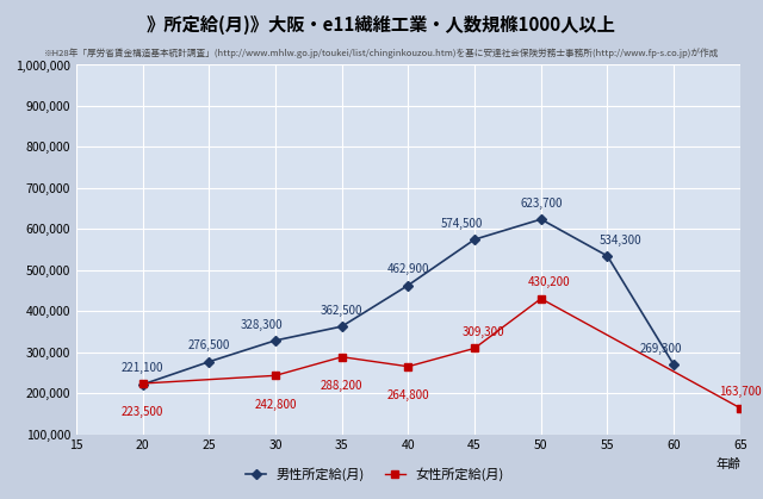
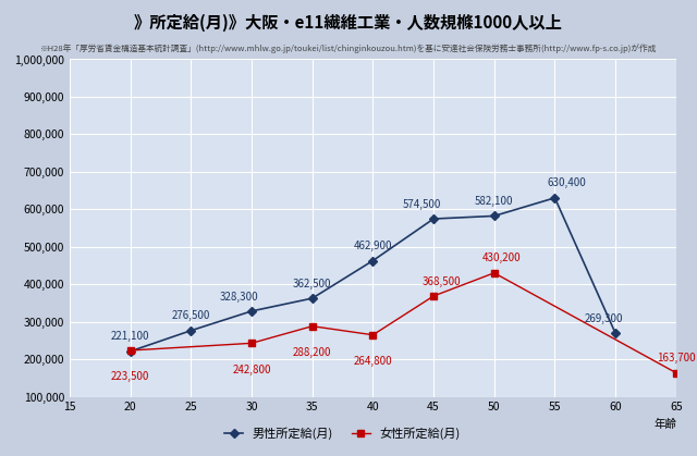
女性所定給(月)/45: 309,300 -> 368,500
男性所定給(月)/50: 623,700 -> 582,100
男性所定給(月)/55: 534,300 -> 630,400
